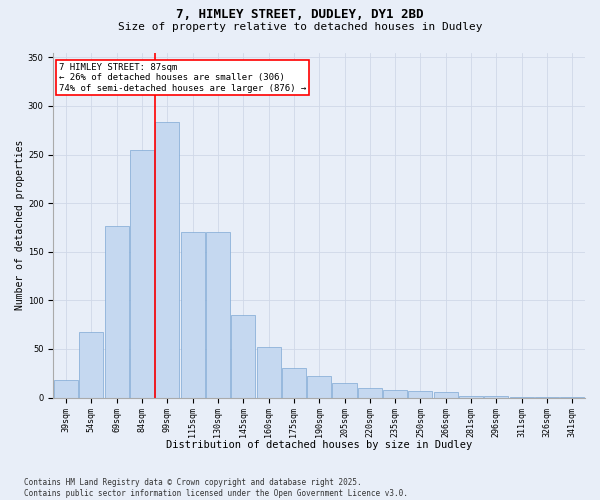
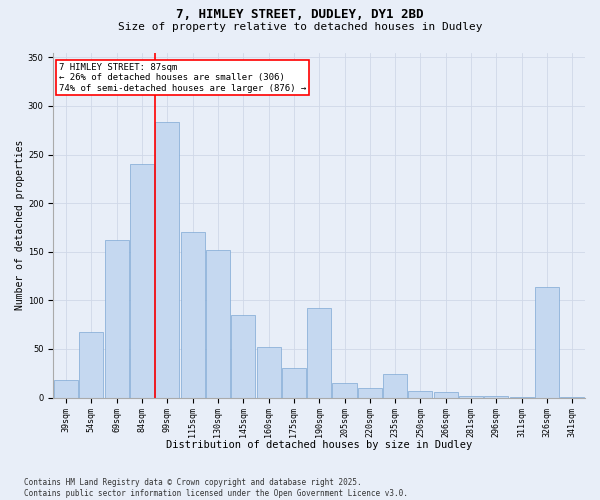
69sqm: 176 -> 162
84sqm: 255 -> 240
130sqm: 170 -> 152
190sqm: 22 -> 92
235sqm: 8 -> 24
326sqm: 1 -> 114
